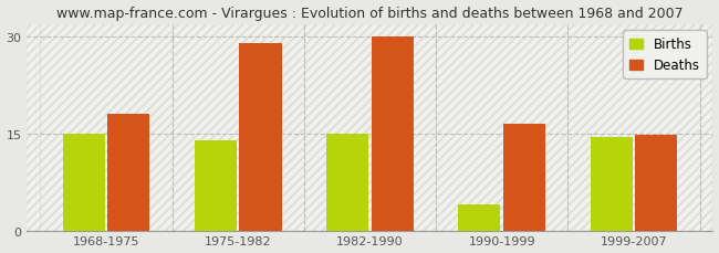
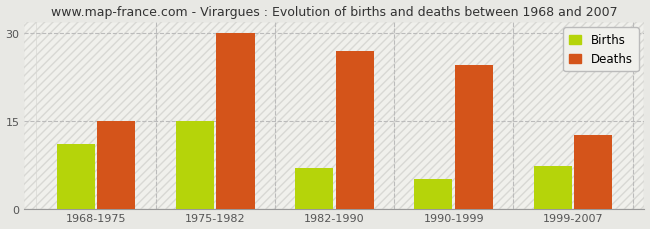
Births/1968-1975: 15.0 -> 11.0
Deaths/1968-1975: 18.0 -> 15.0
Births/1975-1982: 14.0 -> 15.0
Deaths/1975-1982: 29.0 -> 30.0
Births/1982-1990: 15.0 -> 7.0
Deaths/1982-1990: 30.0 -> 27.0
Births/1990-1999: 4.0 -> 5.0
Deaths/1990-1999: 16.5 -> 24.6
Births/1999-2007: 14.5 -> 7.2
Deaths/1999-2007: 14.8 -> 12.6
